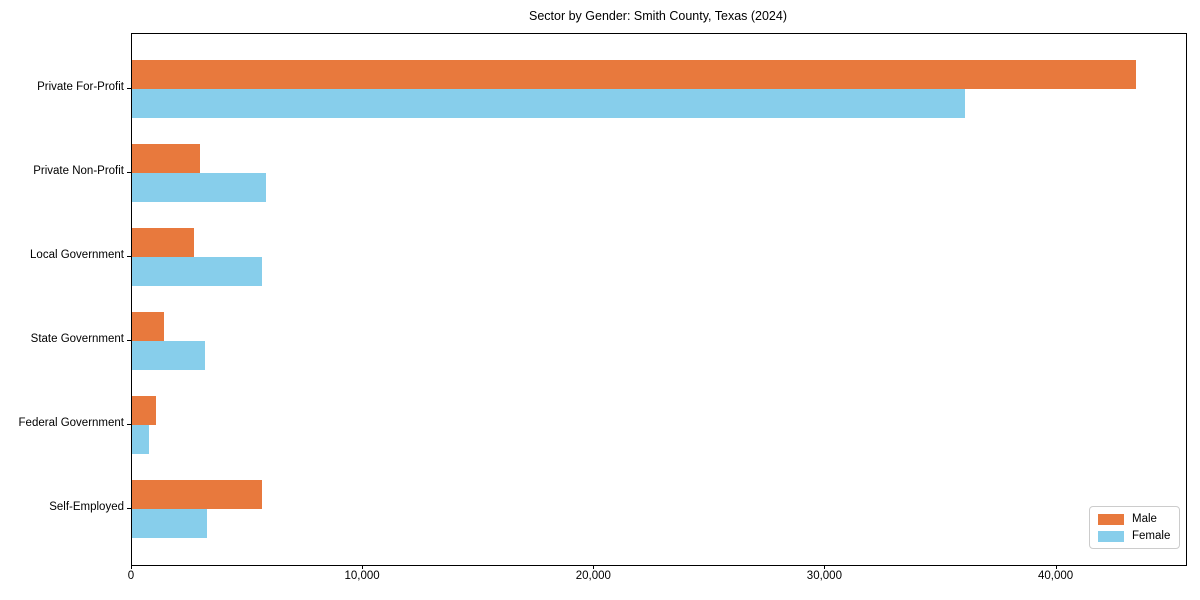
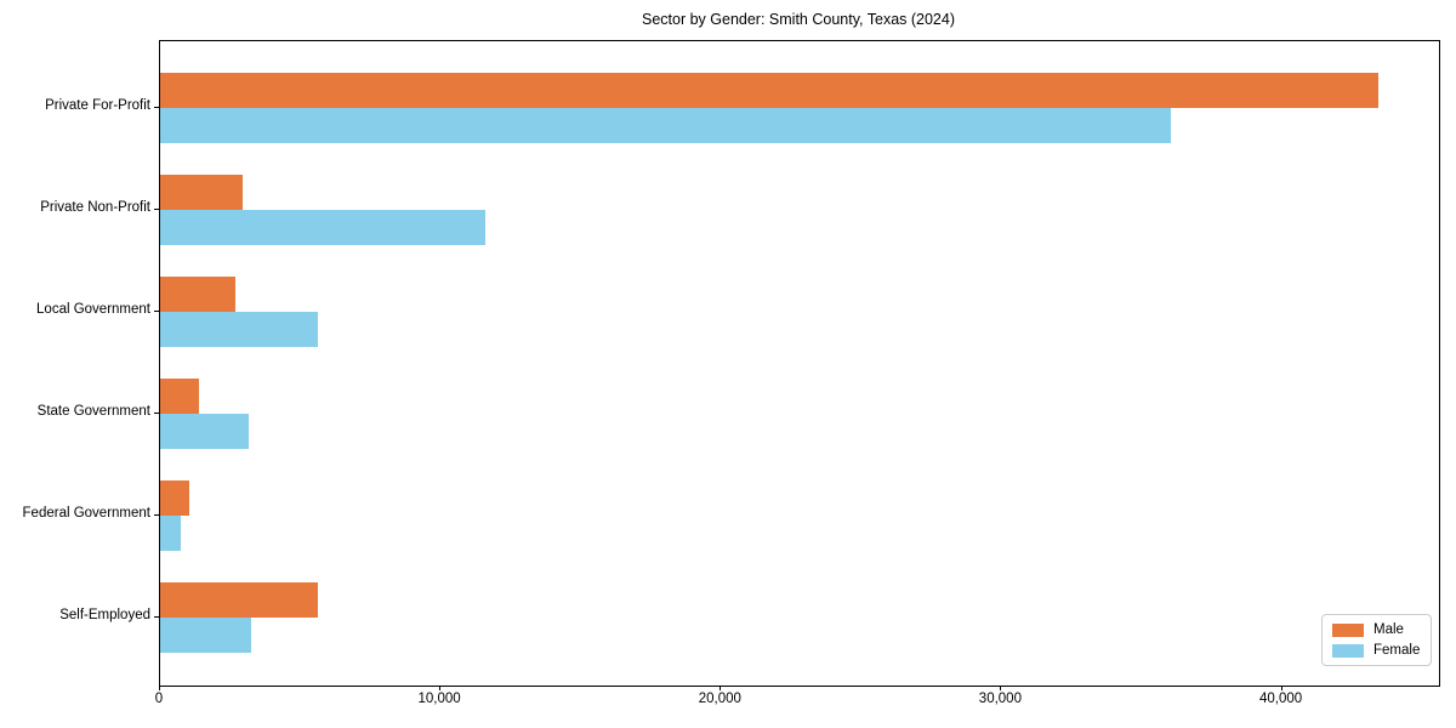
Female/Private Non-Profit: 5800 -> 11600
